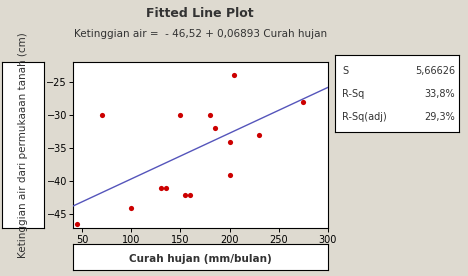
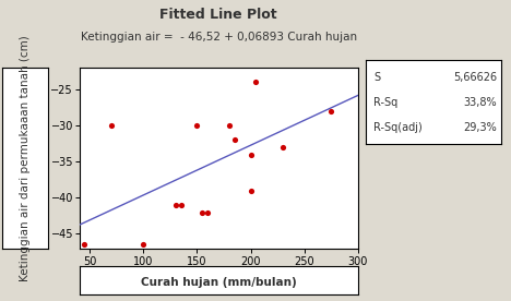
100: -44.0 -> -46.5
